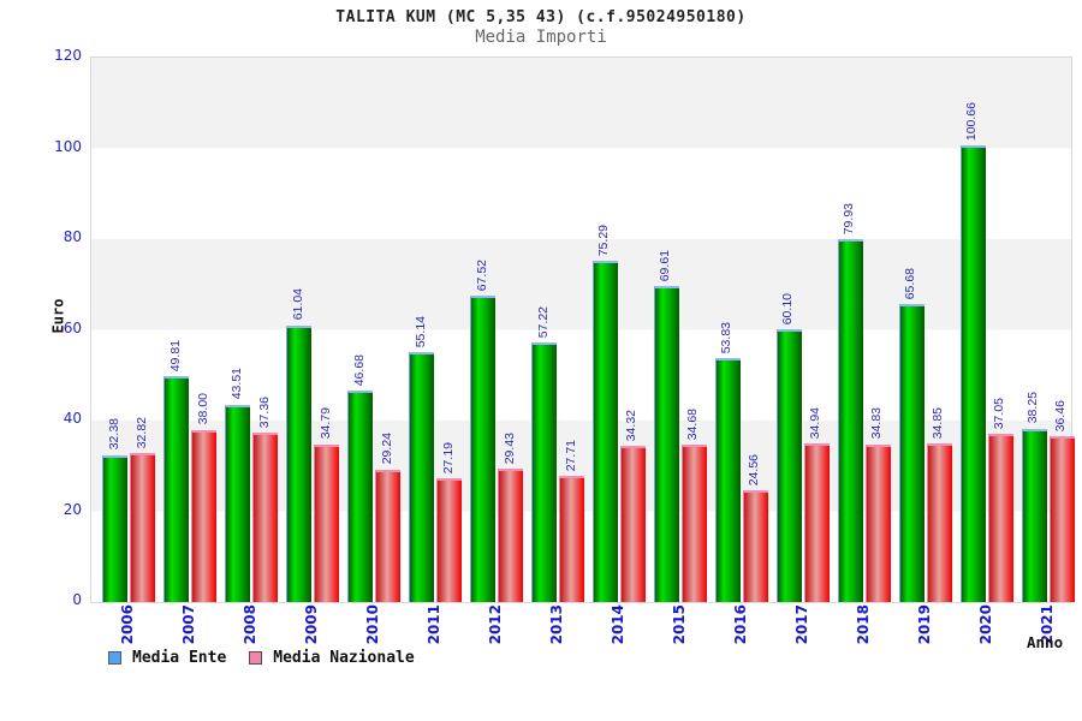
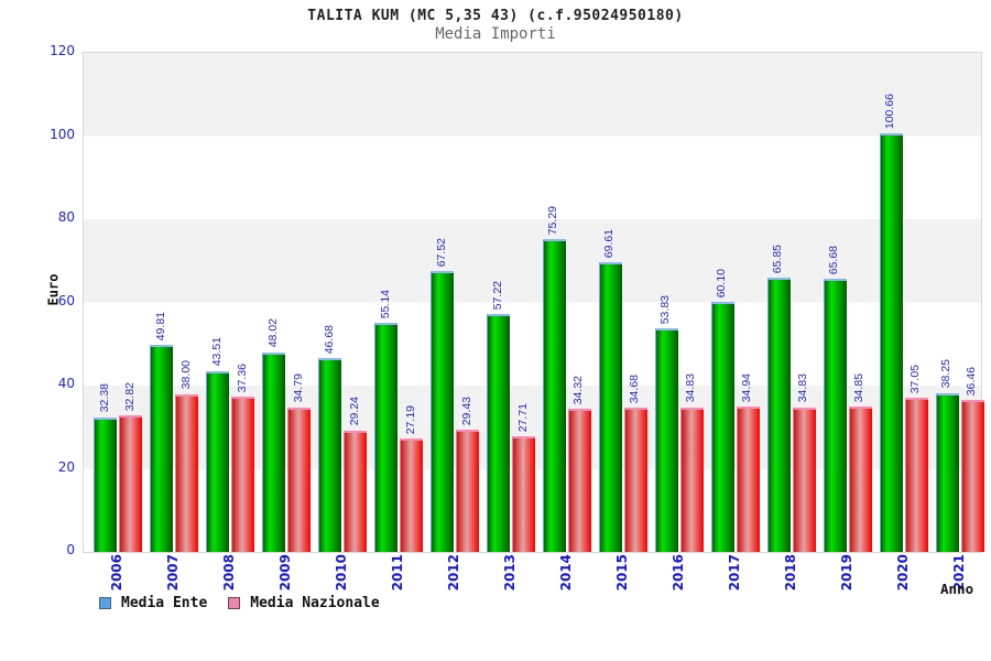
Media Ente/2009: 61.04 -> 48.02
Media Nazionale/2016: 24.56 -> 34.83
Media Ente/2018: 79.93 -> 65.85
